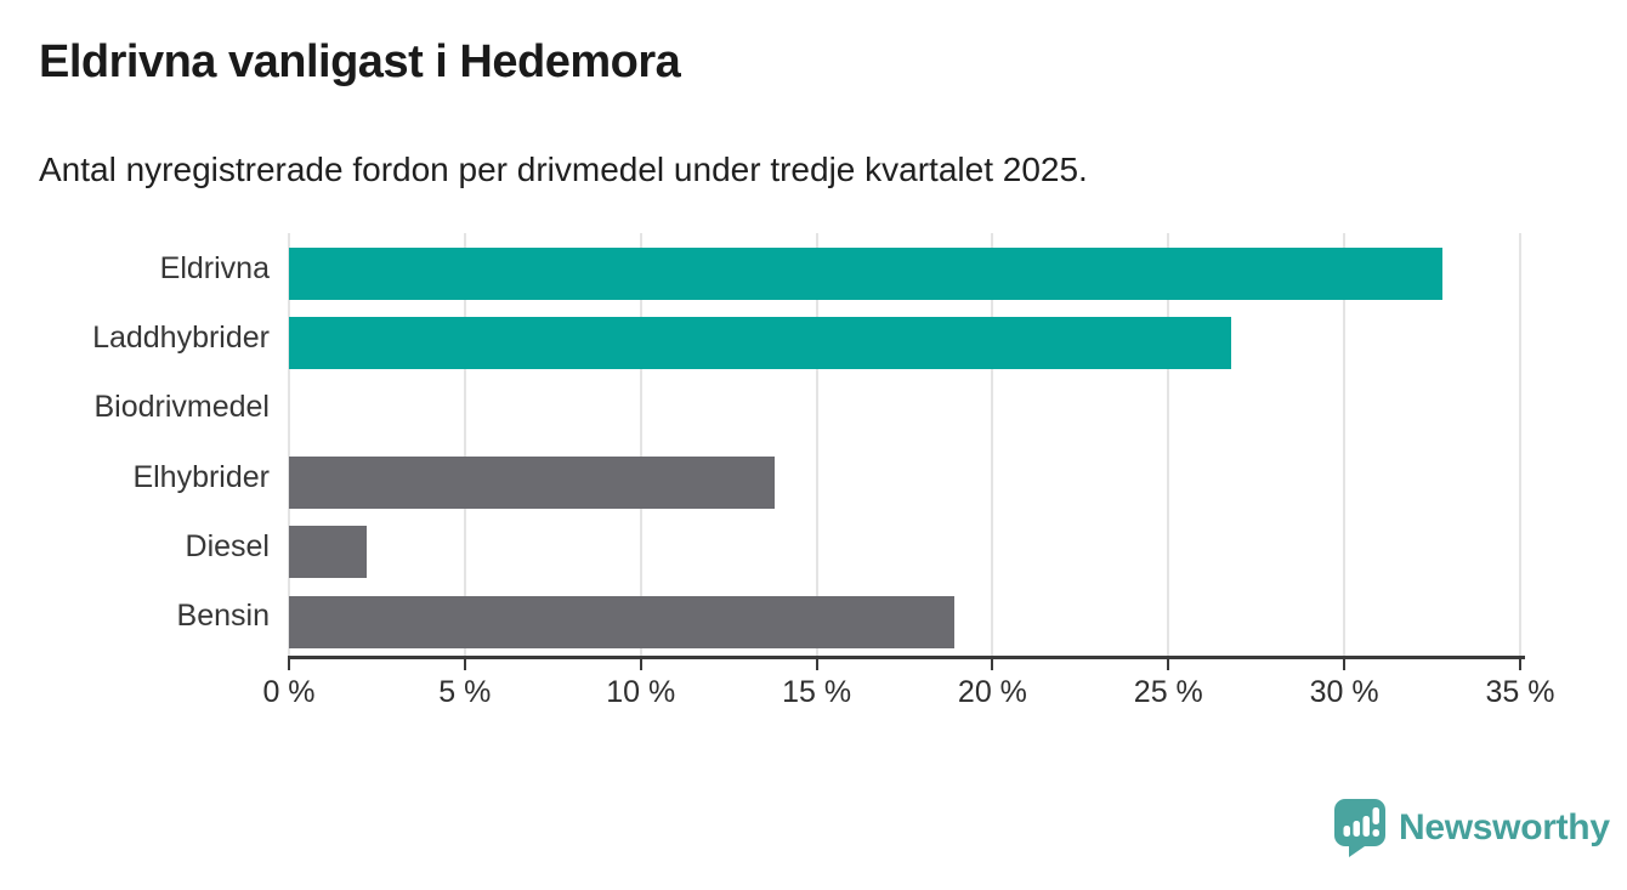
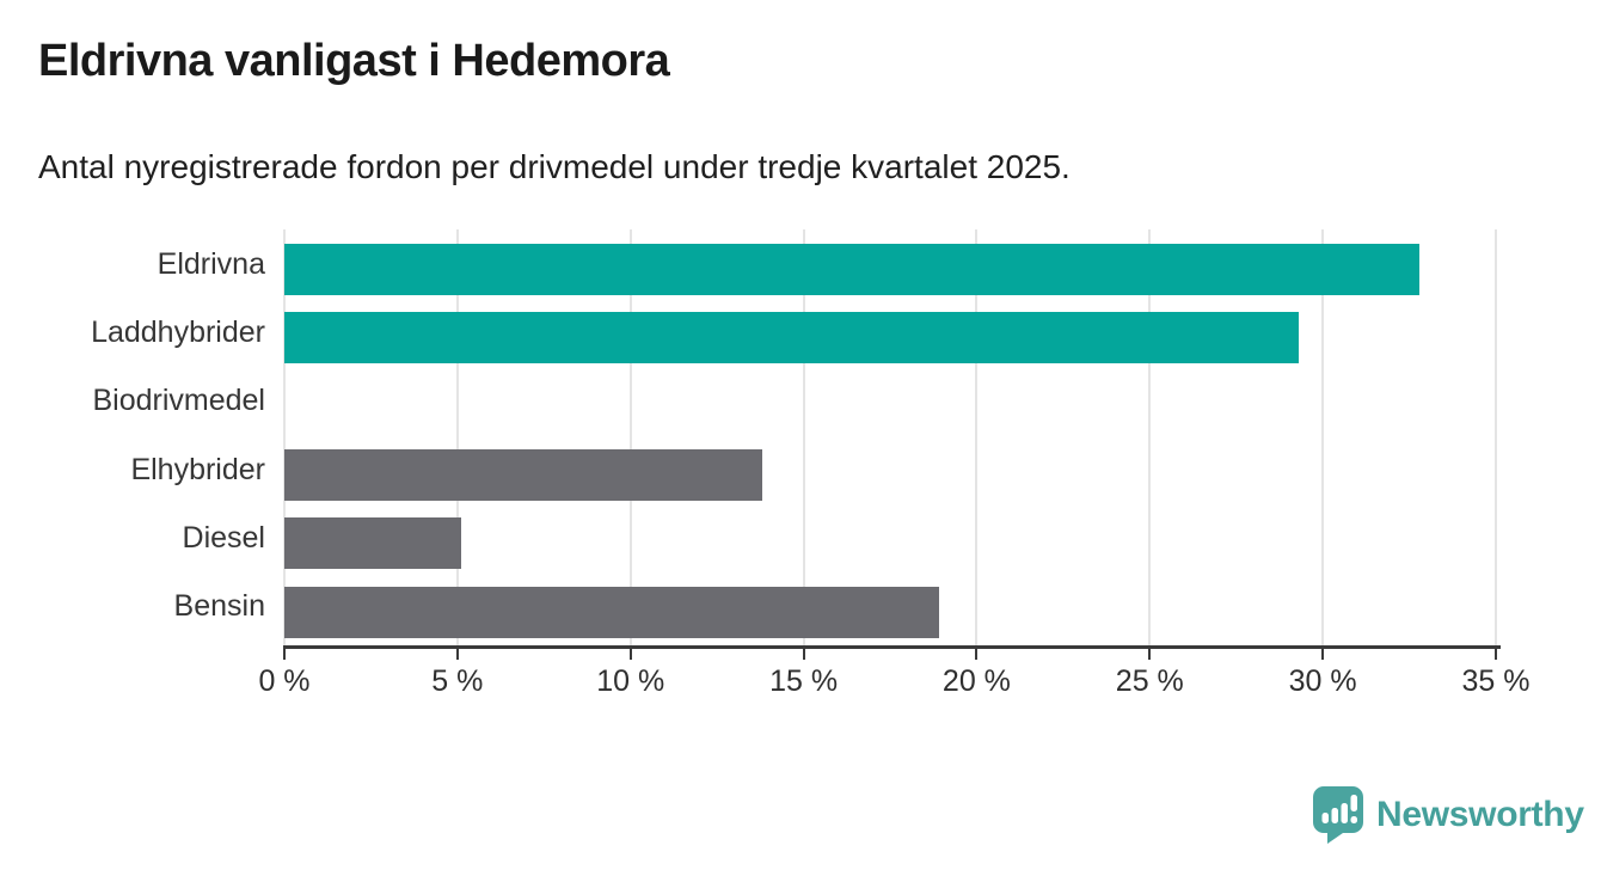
Laddhybrider: 26.8% -> 29.3%
Diesel: 2.2% -> 5.1%
